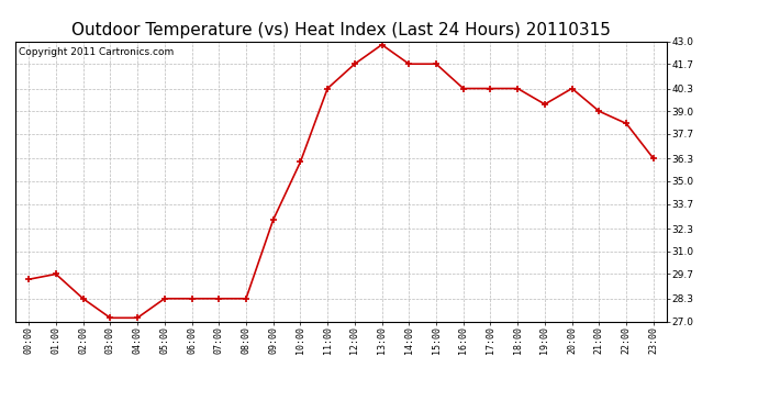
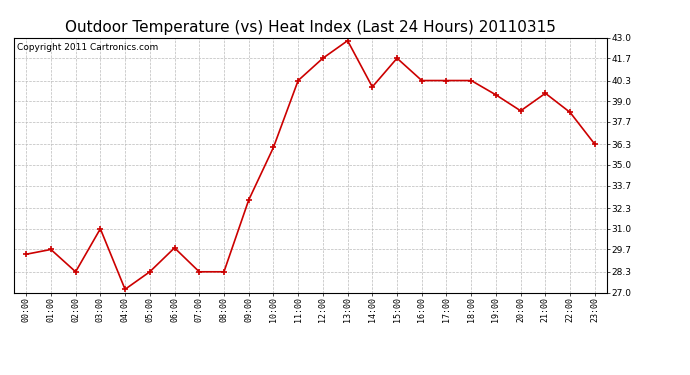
03:00: 27.2 -> 31.0
06:00: 28.3 -> 29.8
14:00: 41.7 -> 39.9
20:00: 40.3 -> 38.4
21:00: 39.0 -> 39.5
